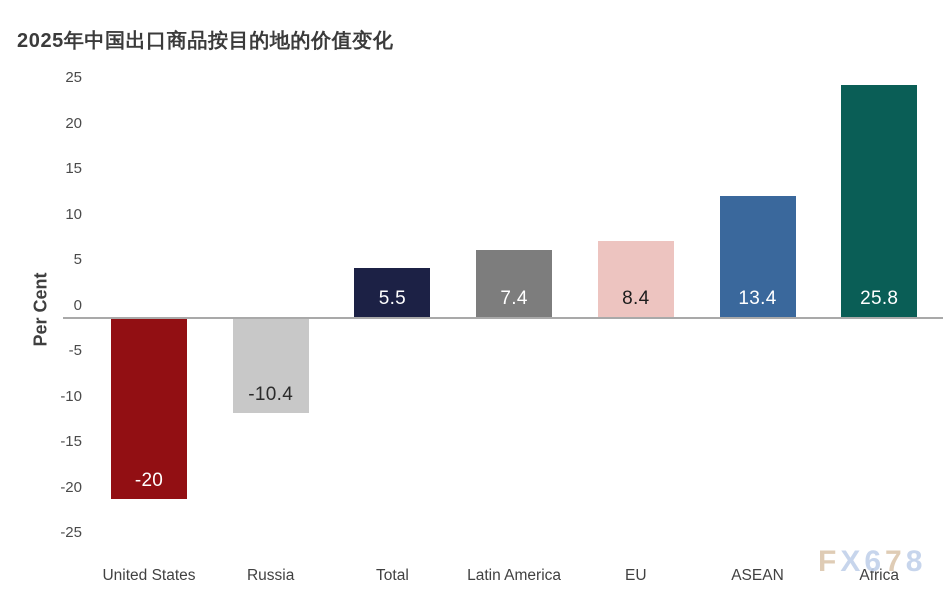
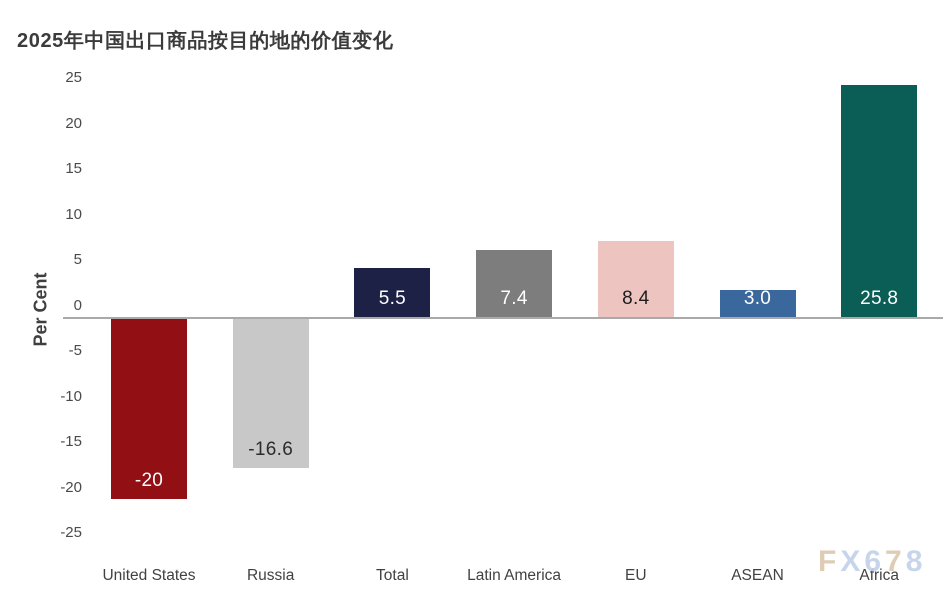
Russia: -10.4 -> -16.6
ASEAN: 13.4 -> 3.0
